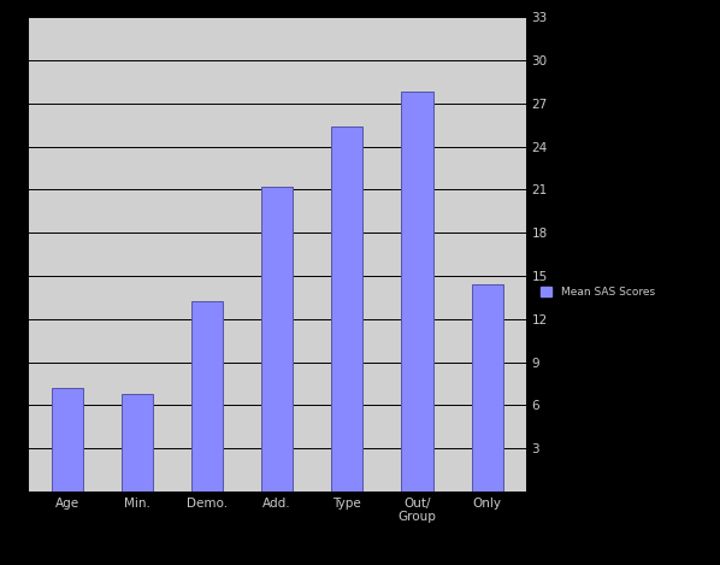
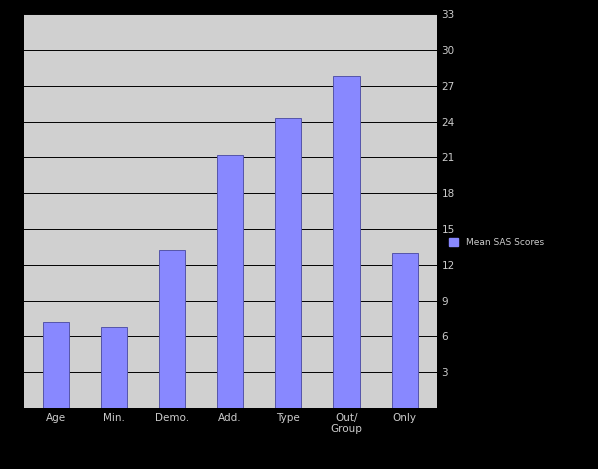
Type: 25.4 -> 24.3
Only: 14.4 -> 13.0
